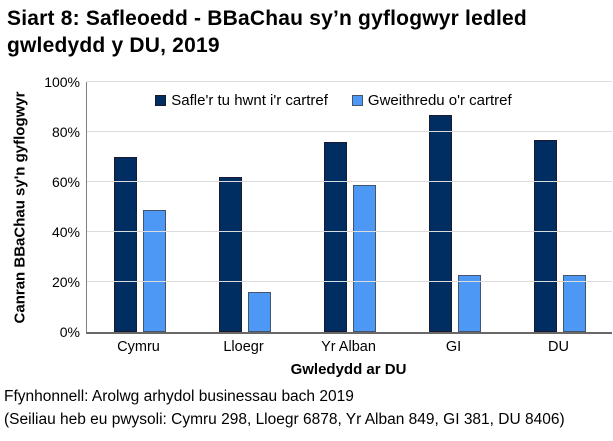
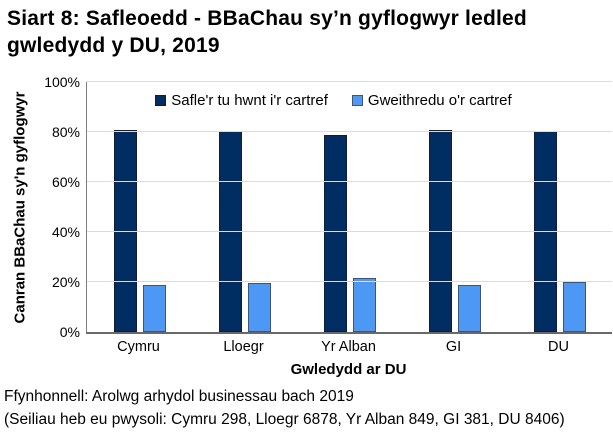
Safle'r tu hwnt i'r cartref/Cymru: 70% -> 81%
Gweithredu o'r cartref/Cymru: 49% -> 19%
Safle'r tu hwnt i'r cartref/Lloegr: 62% -> 80%
Gweithredu o'r cartref/Lloegr: 16% -> 20%
Safle'r tu hwnt i'r cartref/Yr Alban: 76% -> 79%
Gweithredu o'r cartref/Yr Alban: 59% -> 22%
Safle'r tu hwnt i'r cartref/GI: 87% -> 81%
Gweithredu o'r cartref/GI: 23% -> 19%
Safle'r tu hwnt i'r cartref/DU: 77% -> 80%
Gweithredu o'r cartref/DU: 23% -> 20%
